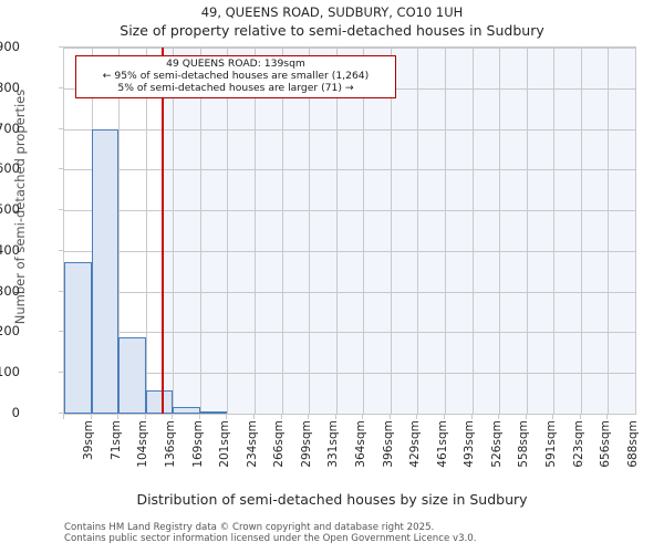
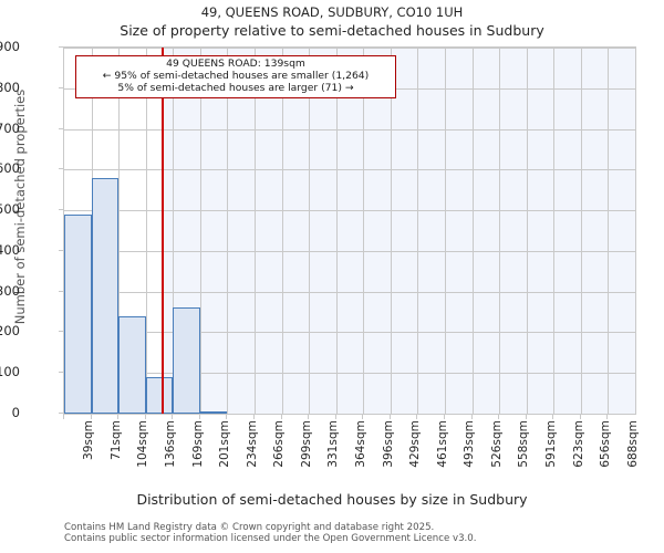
39sqm: 370 -> 490
71sqm: 700 -> 580
104sqm: 190 -> 240
136sqm: 60 -> 90
169sqm: 20 -> 260
